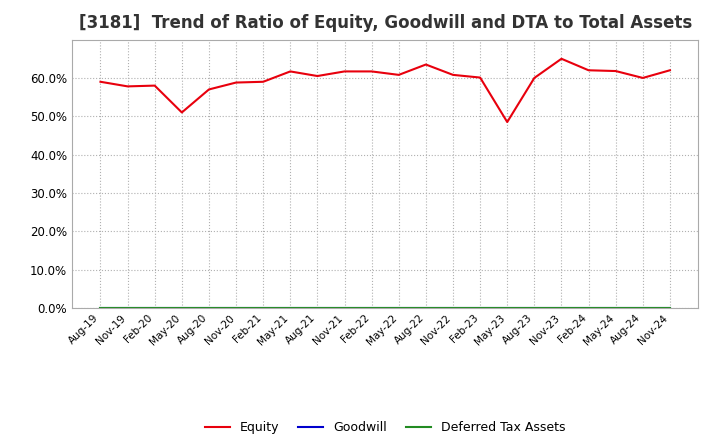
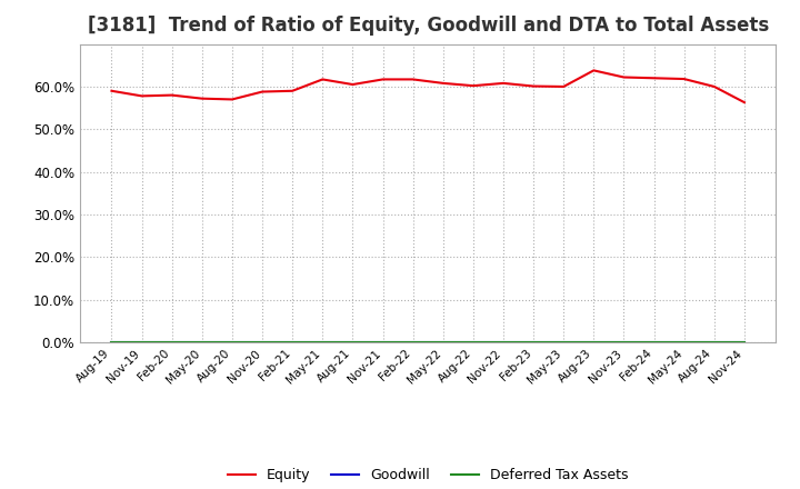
Equity/May-20: 51.0% -> 57.2%
Equity/Aug-22: 63.5% -> 60.2%
Equity/May-23: 48.5% -> 60.0%
Equity/Aug-23: 60.0% -> 63.8%
Equity/Nov-23: 65.0% -> 62.2%
Equity/Nov-24: 62.0% -> 56.3%
